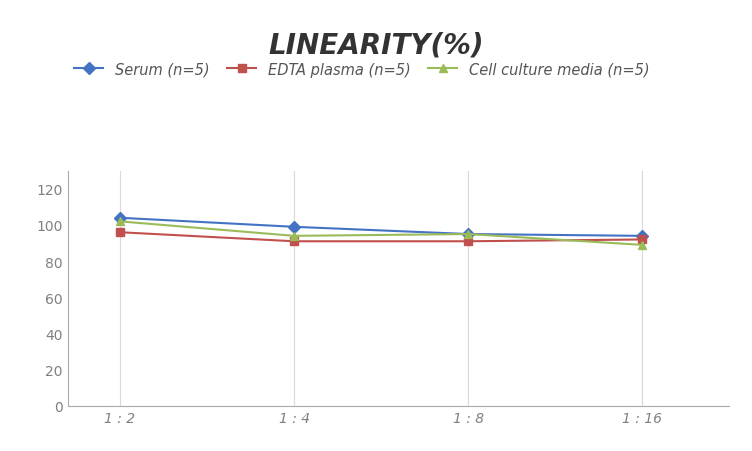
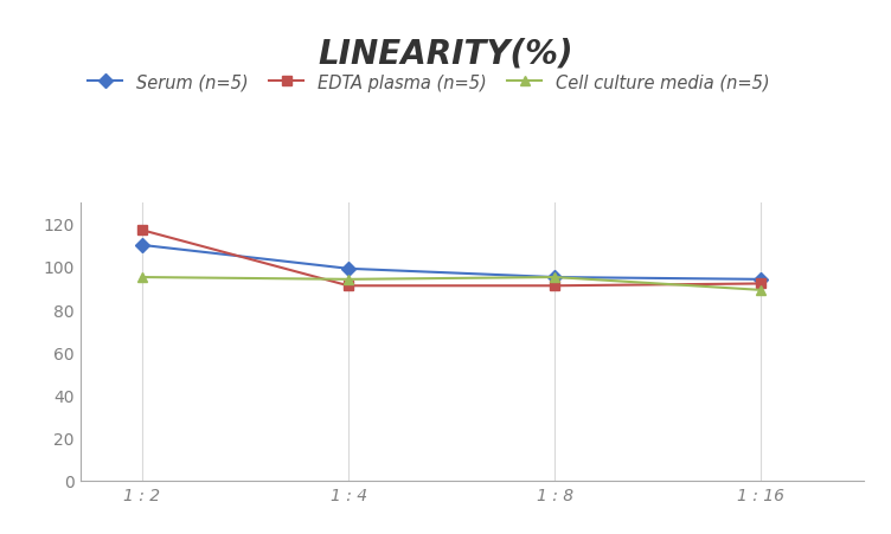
Serum (n=5)/1 : 2: 104 -> 110
EDTA plasma (n=5)/1 : 2: 96 -> 117
Cell culture media (n=5)/1 : 2: 102 -> 95
